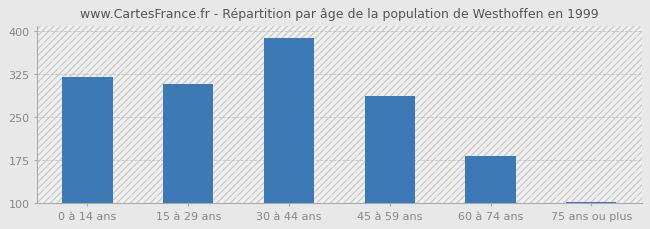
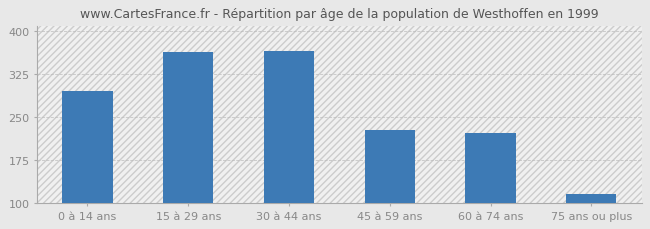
0 à 14 ans: 320 -> 296
15 à 29 ans: 308 -> 364
30 à 44 ans: 388 -> 366
45 à 59 ans: 287 -> 228
60 à 74 ans: 183 -> 222
75 ans ou plus: 102 -> 116
